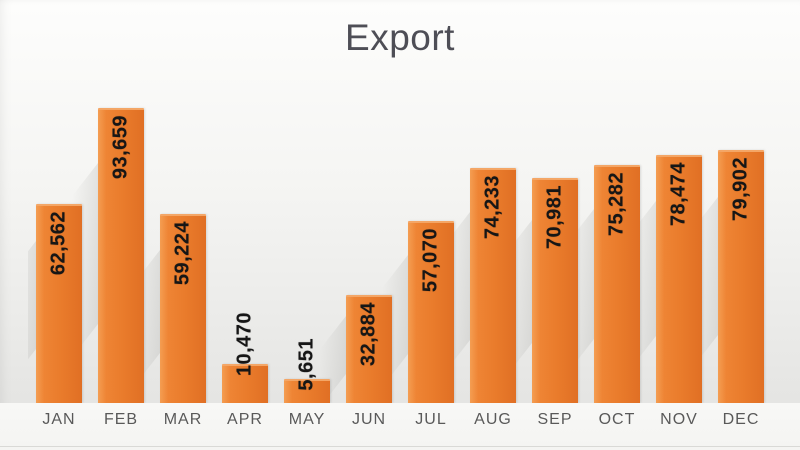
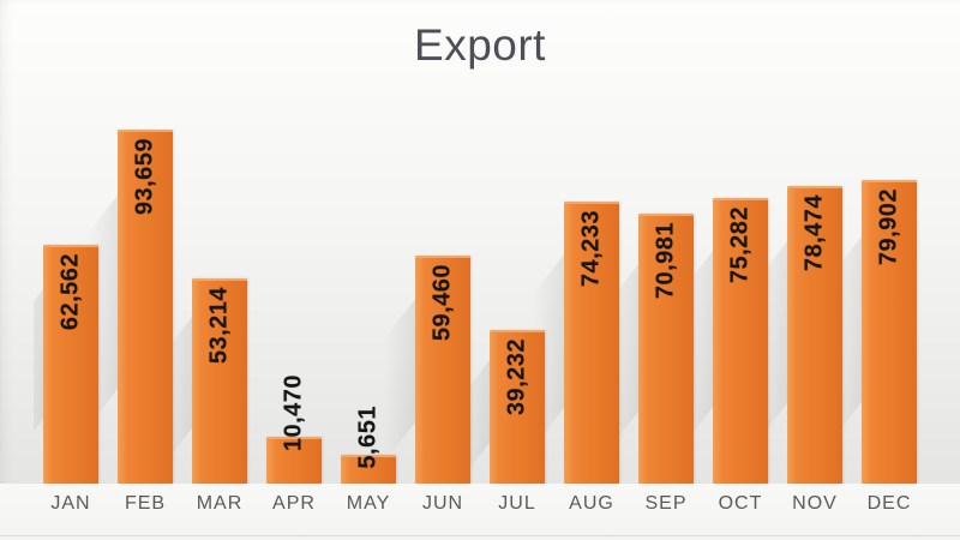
MAR: 59,224 -> 53,214
JUN: 32,884 -> 59,460
JUL: 57,070 -> 39,232
